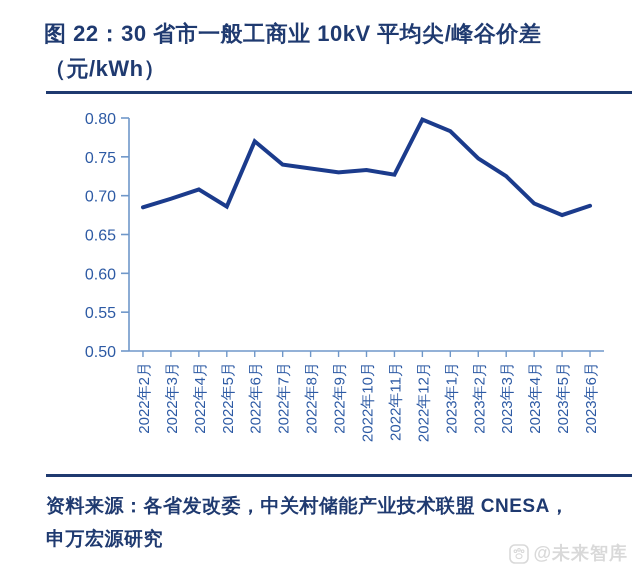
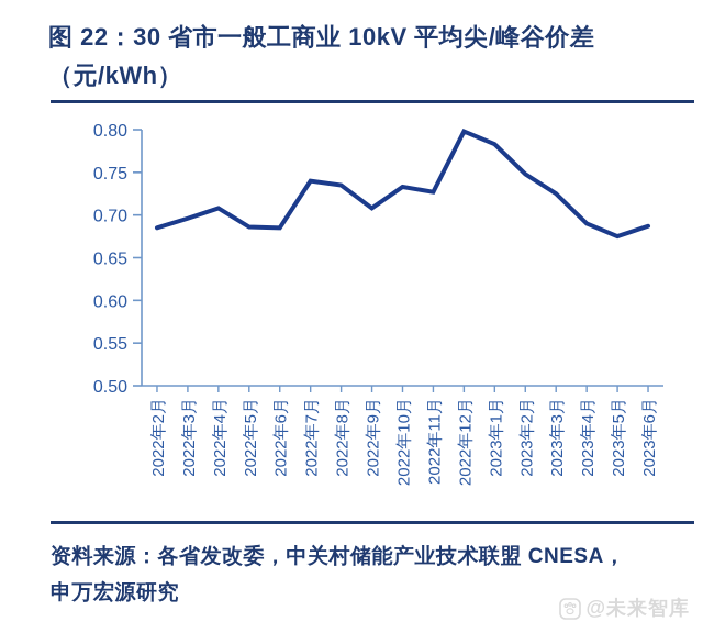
2022年6月: 0.77 -> 0.69
2022年9月: 0.73 -> 0.71
